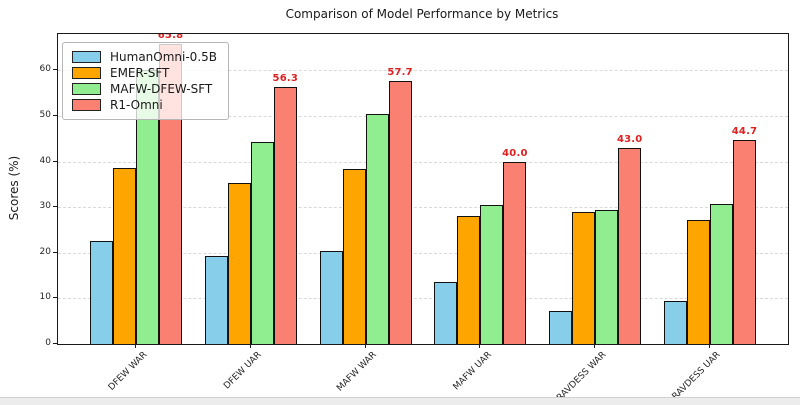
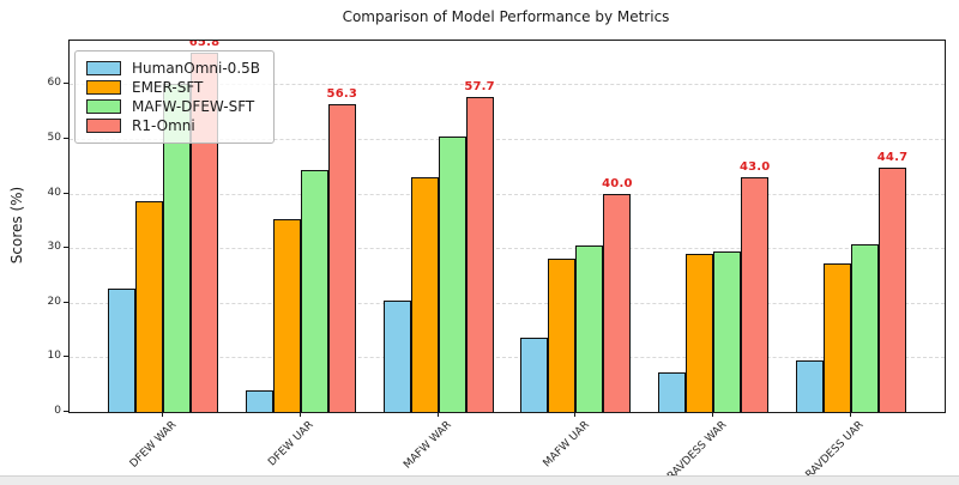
HumanOmni-0.5B/DFEW UAR: 19 -> 4
EMER-SFT/MAFW WAR: 38 -> 43
